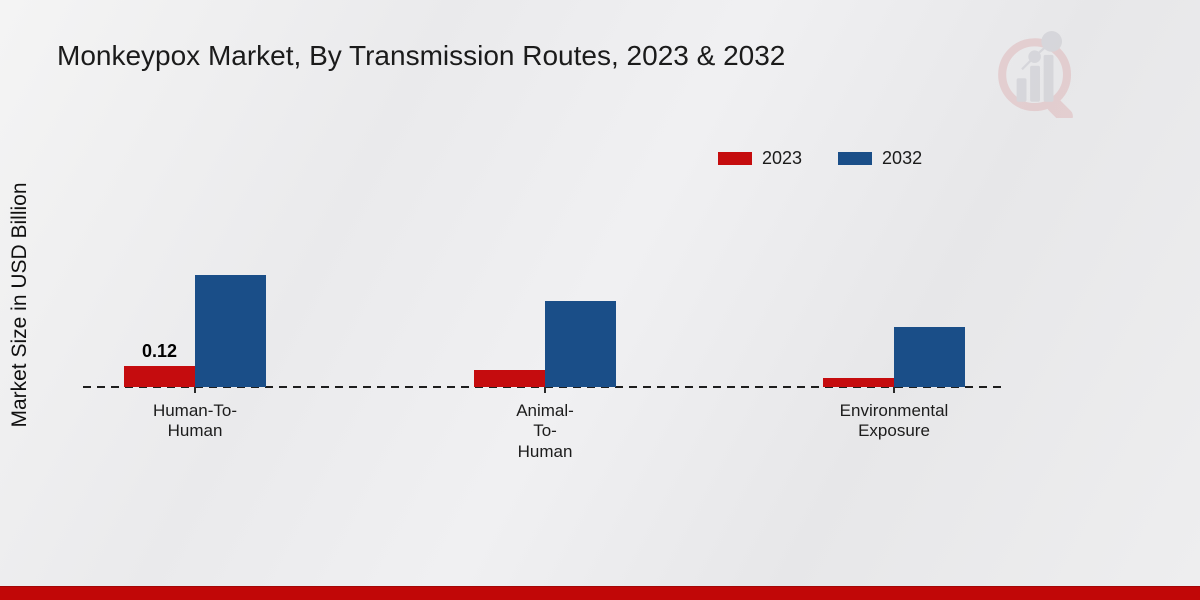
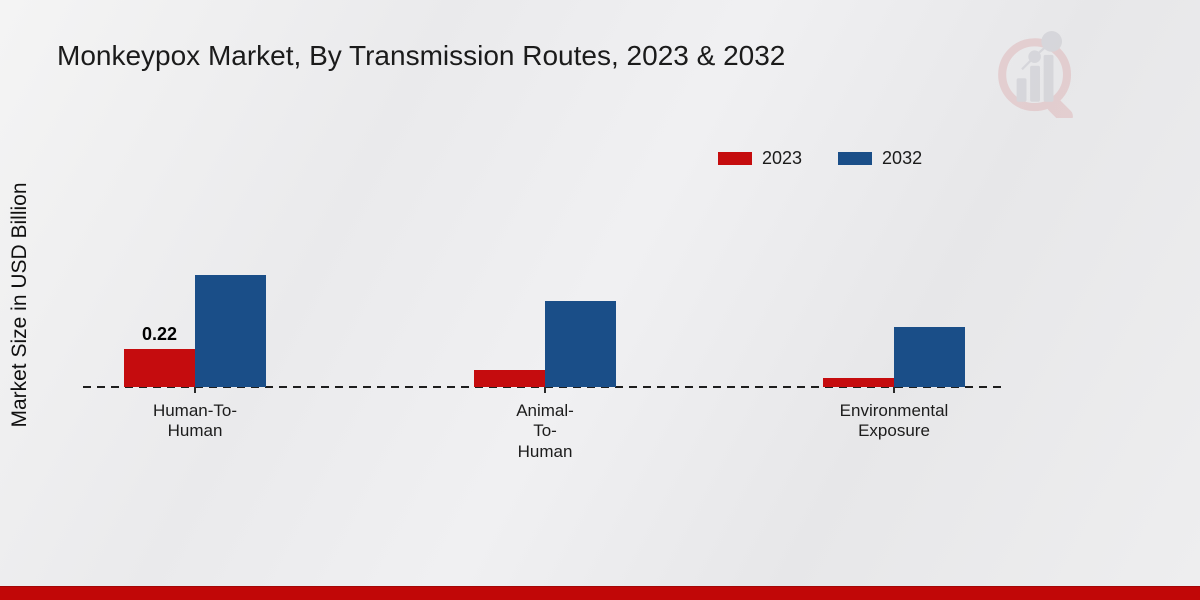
2023/Human-To-Human: 0.12 -> 0.22
